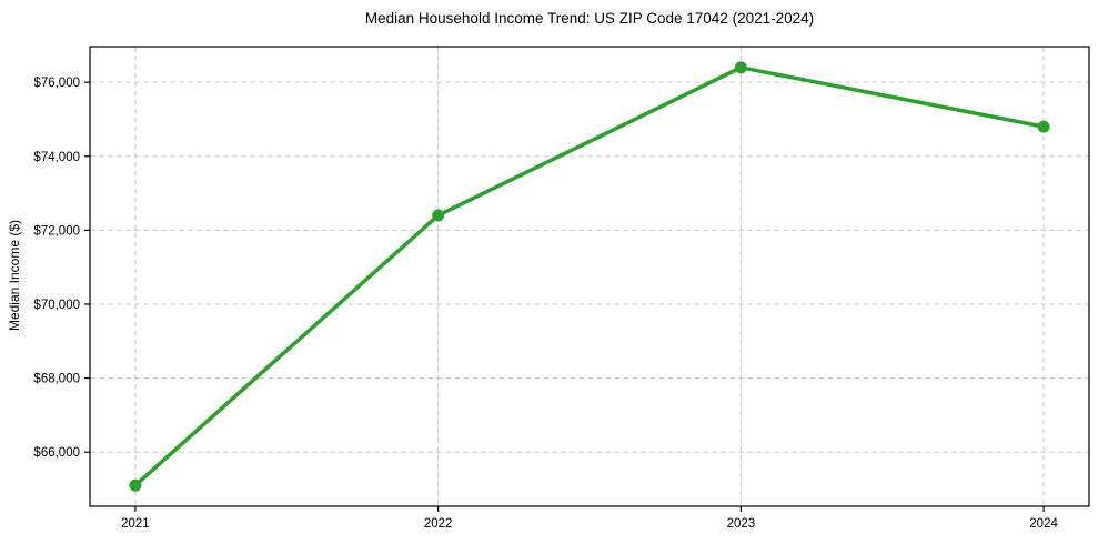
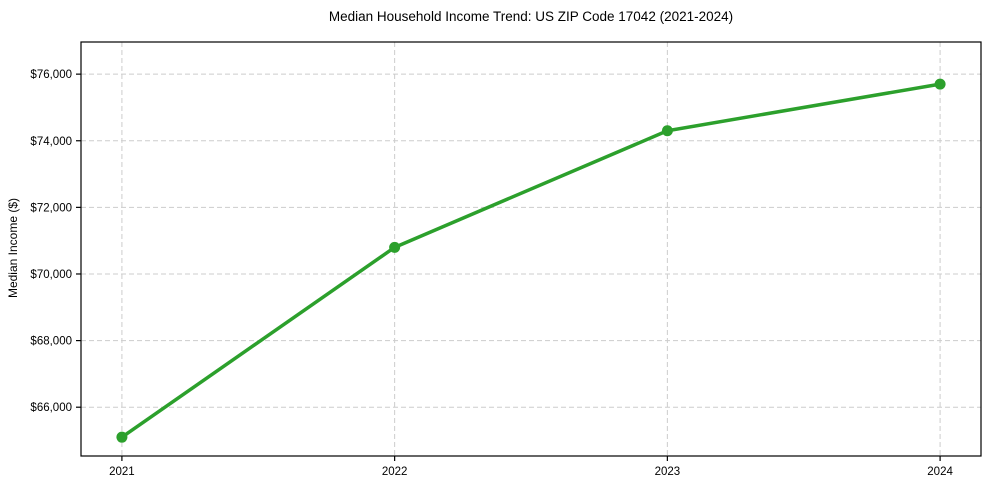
2022: $72400 -> $70800
2023: $76400 -> $74300
2024: $74800 -> $75700
